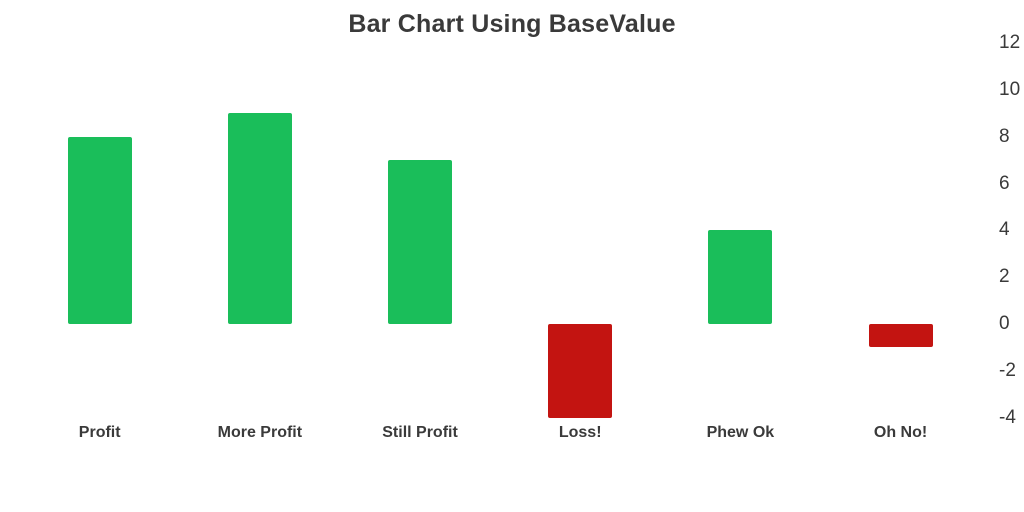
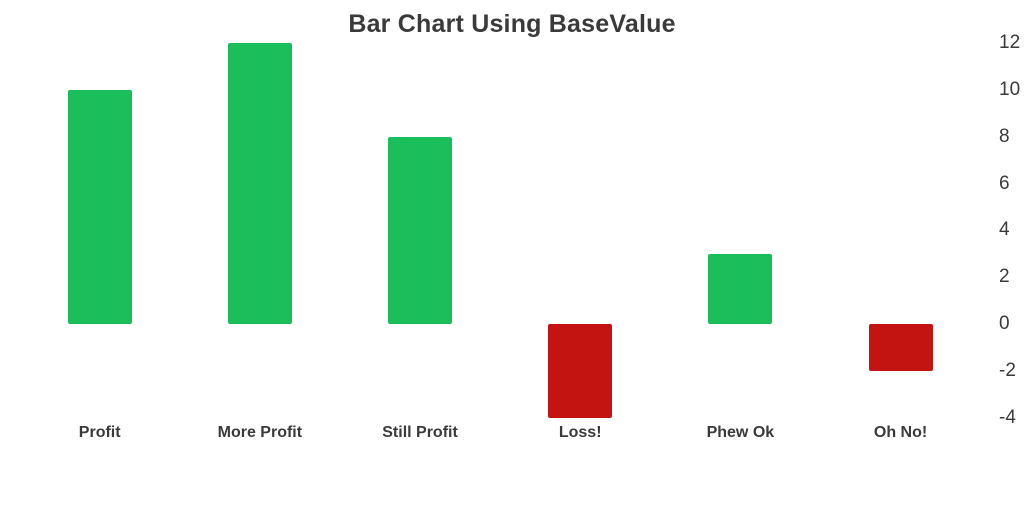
Profit: 8 -> 10
More Profit: 9 -> 12
Still Profit: 7 -> 8
Phew Ok: 4 -> 3
Oh No!: -1 -> -2
